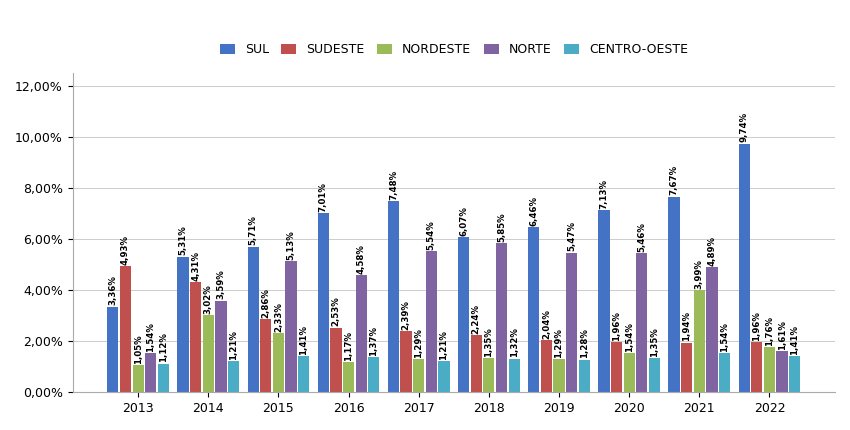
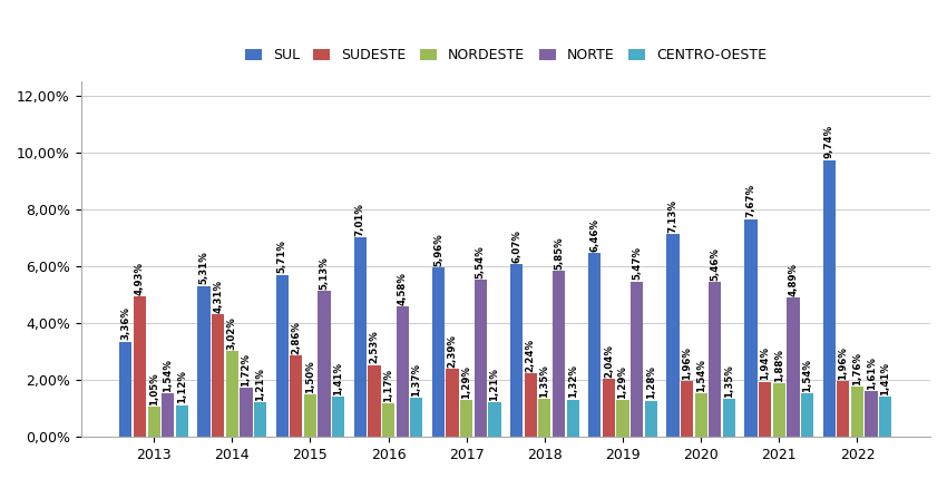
NORTE/2014: 3,59% -> 1,72%
NORDESTE/2015: 2,33% -> 1,50%
SUL/2017: 7,48% -> 5,96%
NORDESTE/2021: 3,99% -> 1,88%
